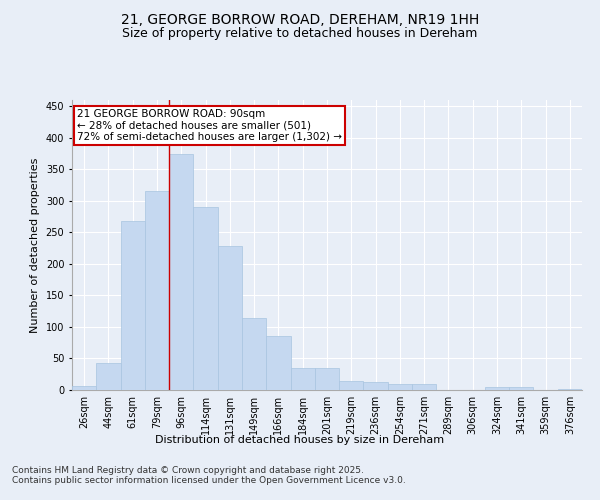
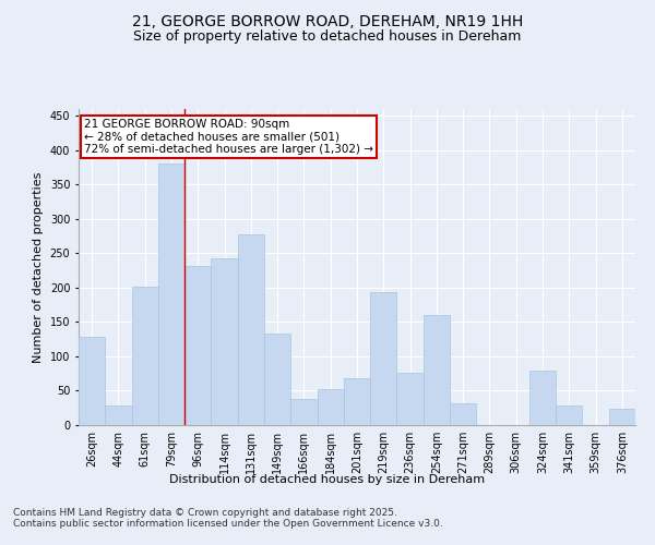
26sqm: 7 -> 128
44sqm: 43 -> 28
61sqm: 268 -> 202
79sqm: 315 -> 380
96sqm: 375 -> 232
114sqm: 290 -> 242
131sqm: 228 -> 278
149sqm: 115 -> 134
166sqm: 85 -> 38
184sqm: 35 -> 52
201sqm: 35 -> 68
219sqm: 15 -> 194
236sqm: 12 -> 76
254sqm: 10 -> 160
271sqm: 10 -> 32
324sqm: 5 -> 80
341sqm: 5 -> 28
376sqm: 2 -> 24
